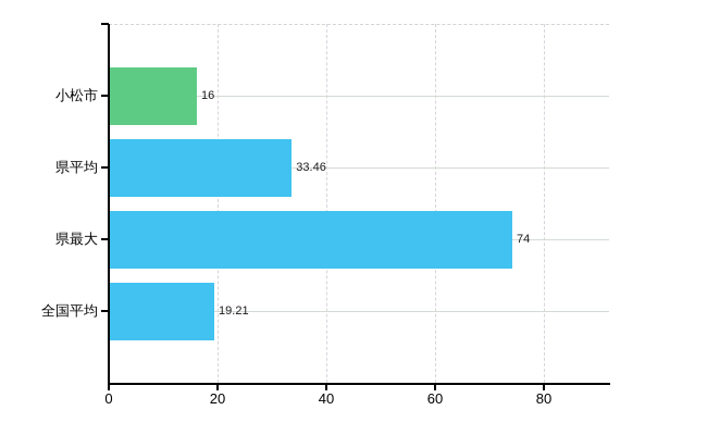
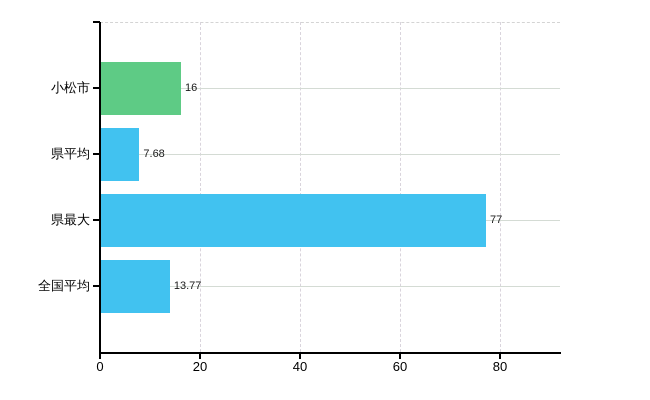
県平均: 33.46 -> 7.68
県最大: 74 -> 77
全国平均: 19.21 -> 13.77
